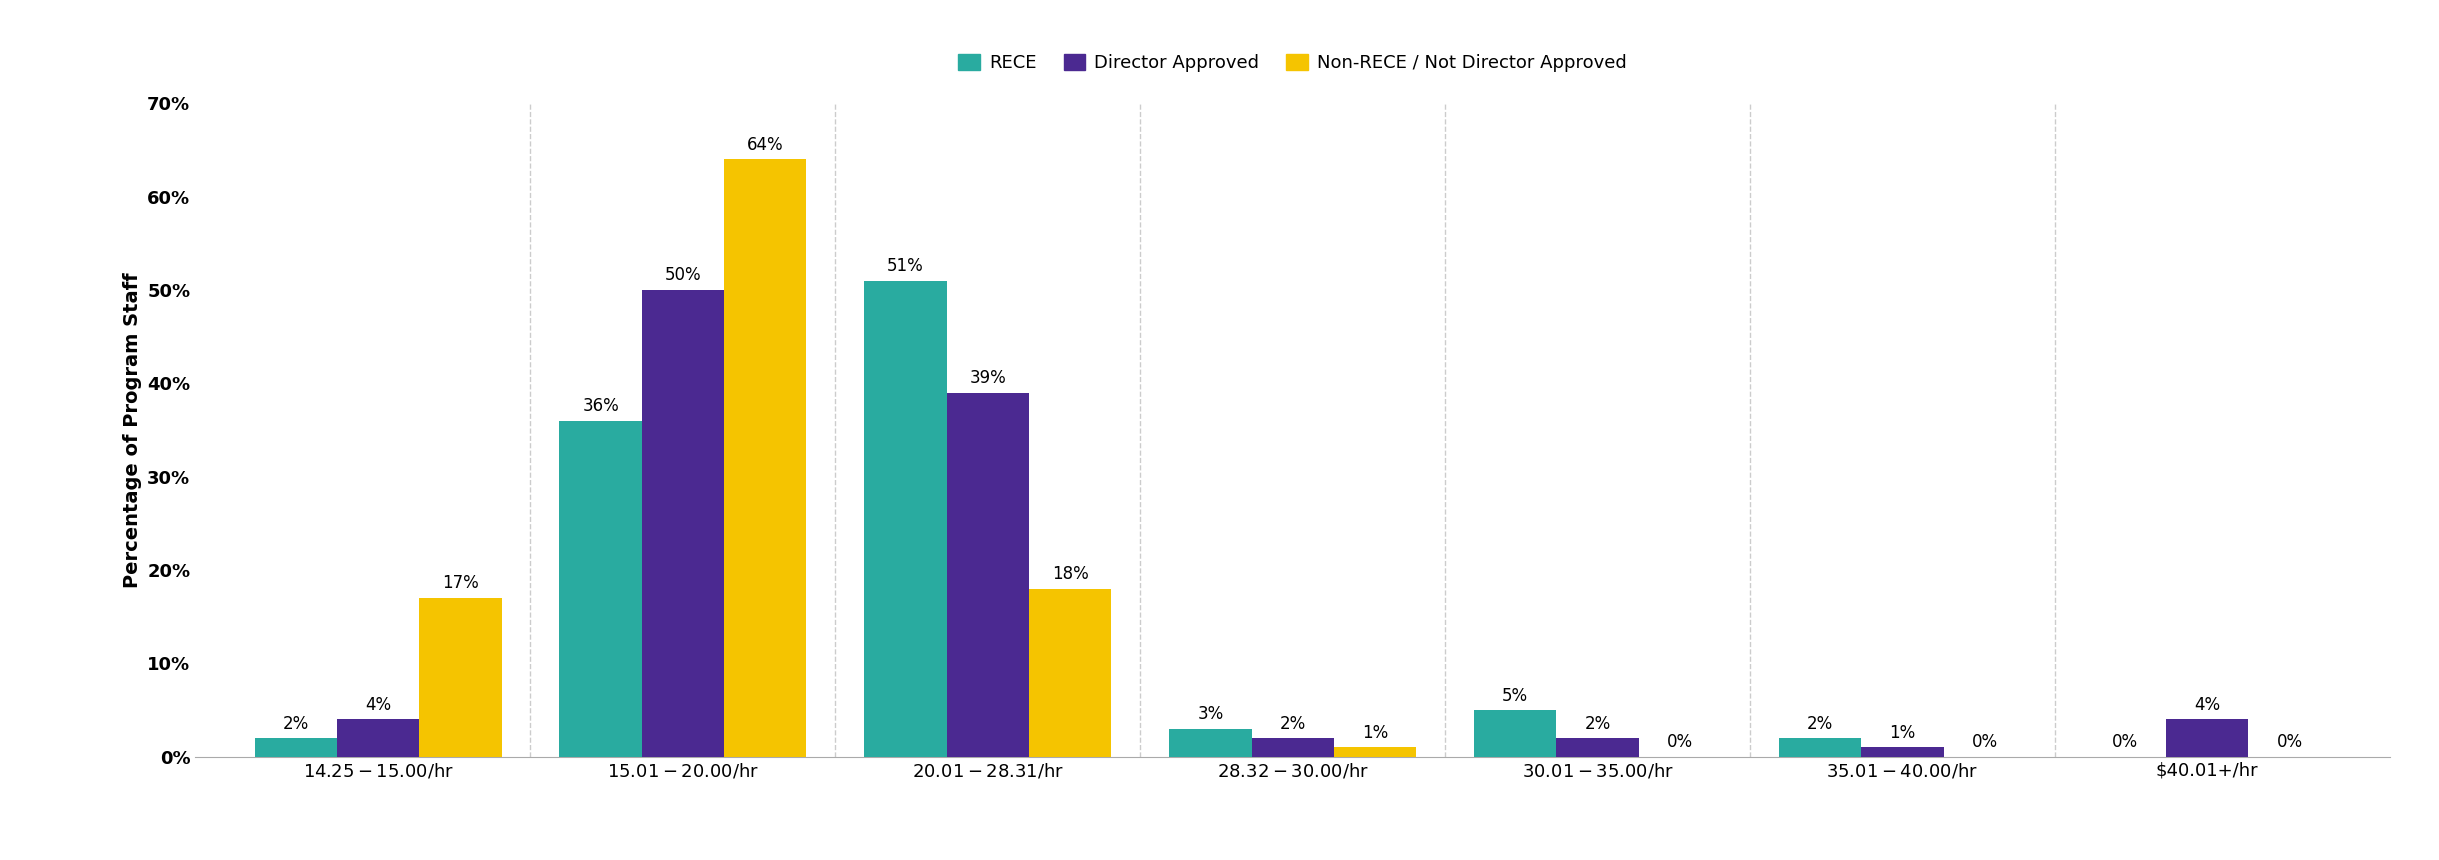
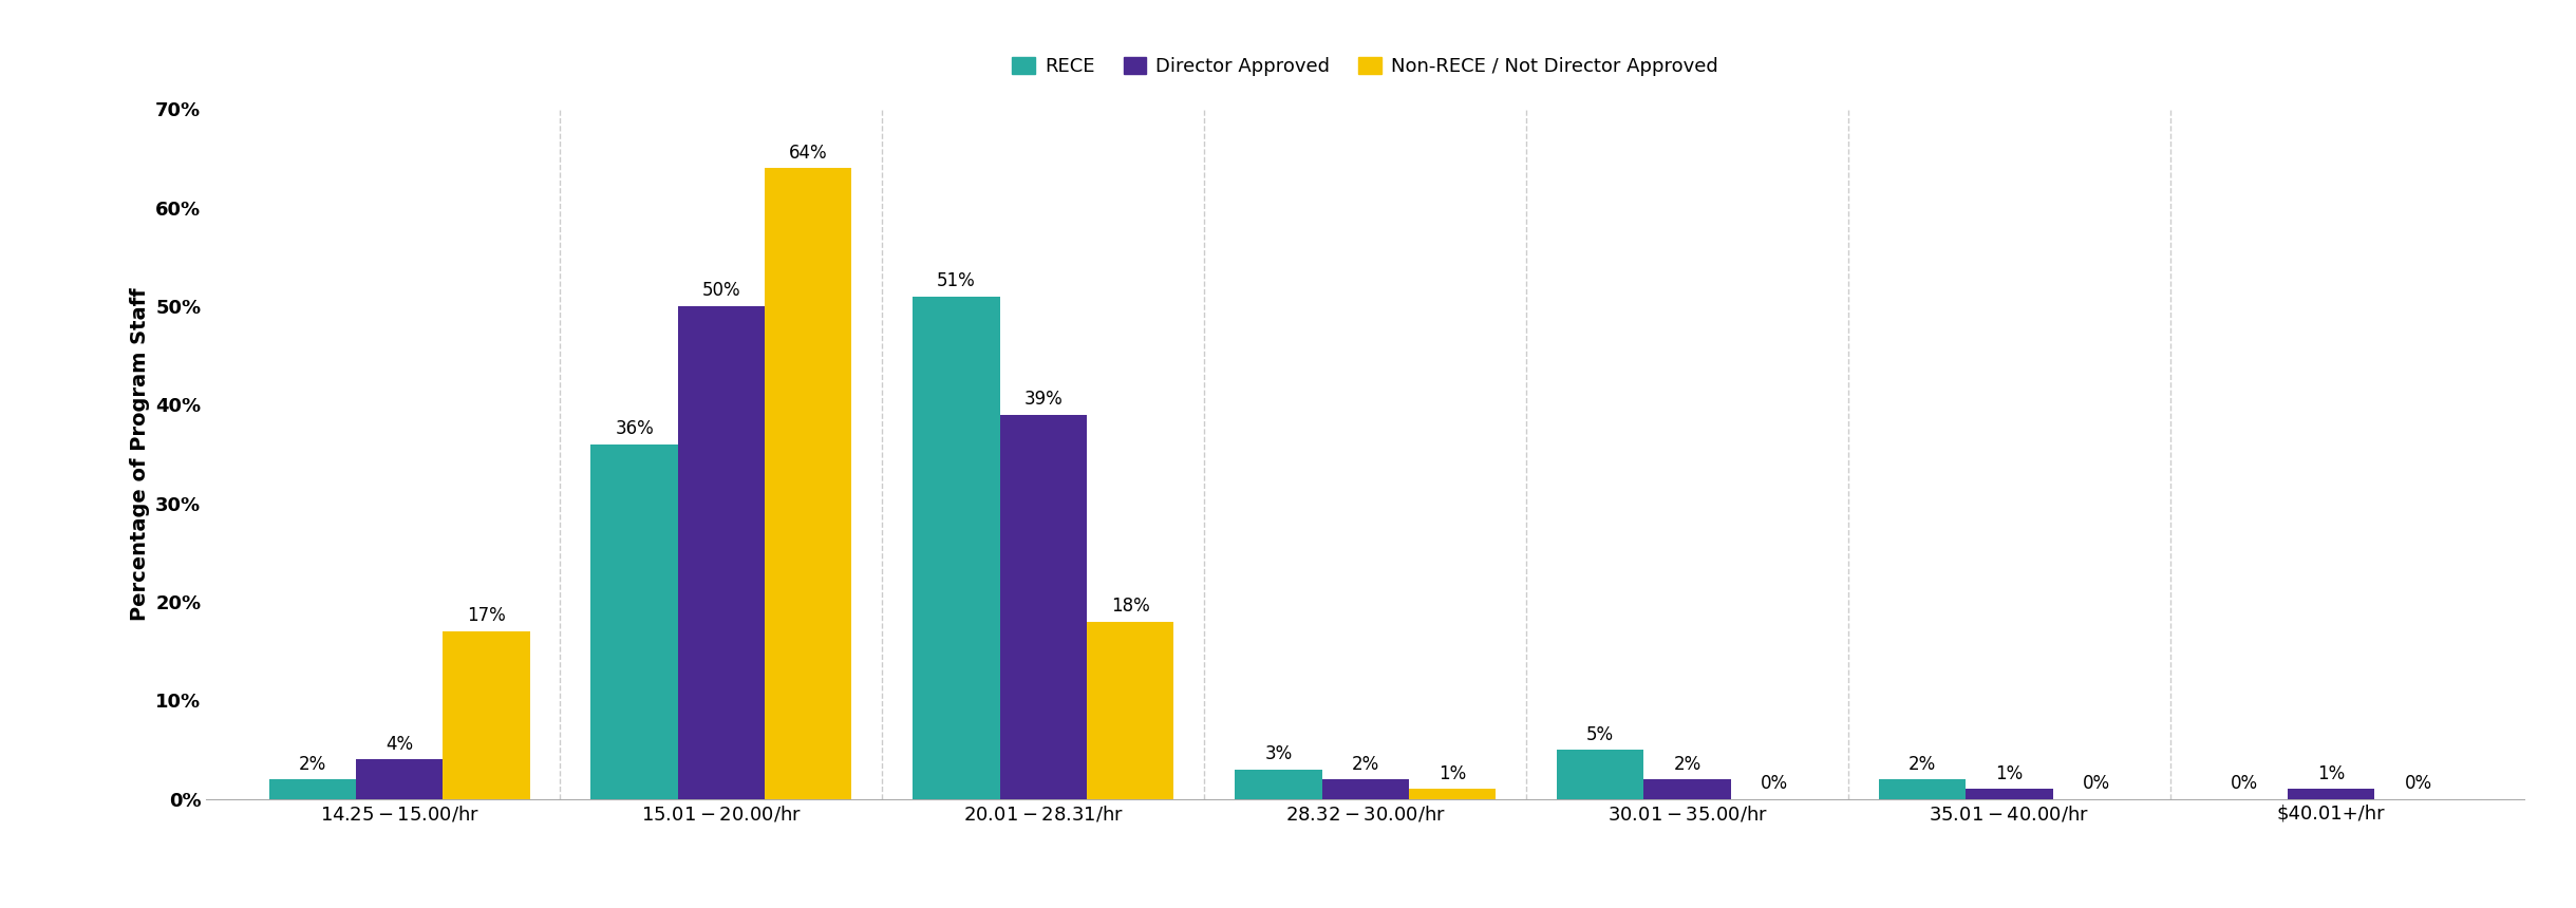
Director Approved/$40.01+/hr: 4% -> 1%
